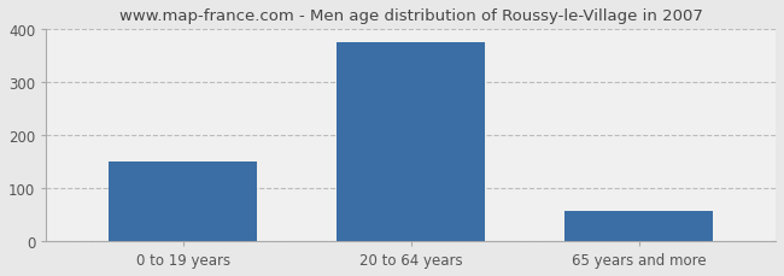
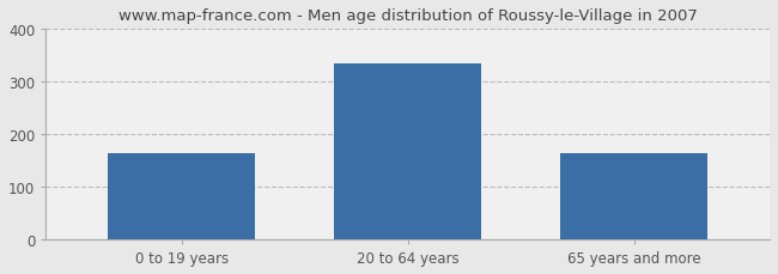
0 to 19 years: 150 -> 165
20 to 64 years: 375 -> 335
65 years and more: 57 -> 165
